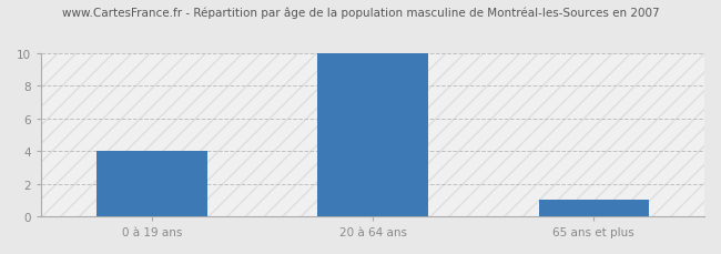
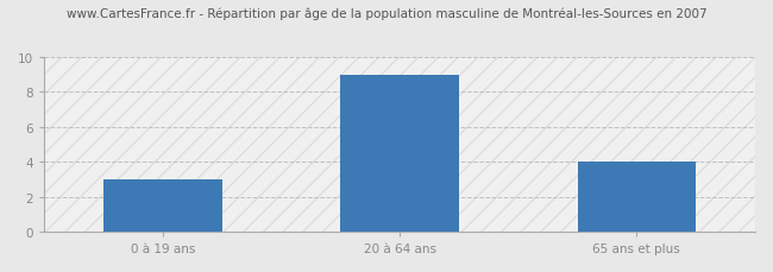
0 à 19 ans: 4 -> 3
20 à 64 ans: 10 -> 9
65 ans et plus: 1 -> 4
